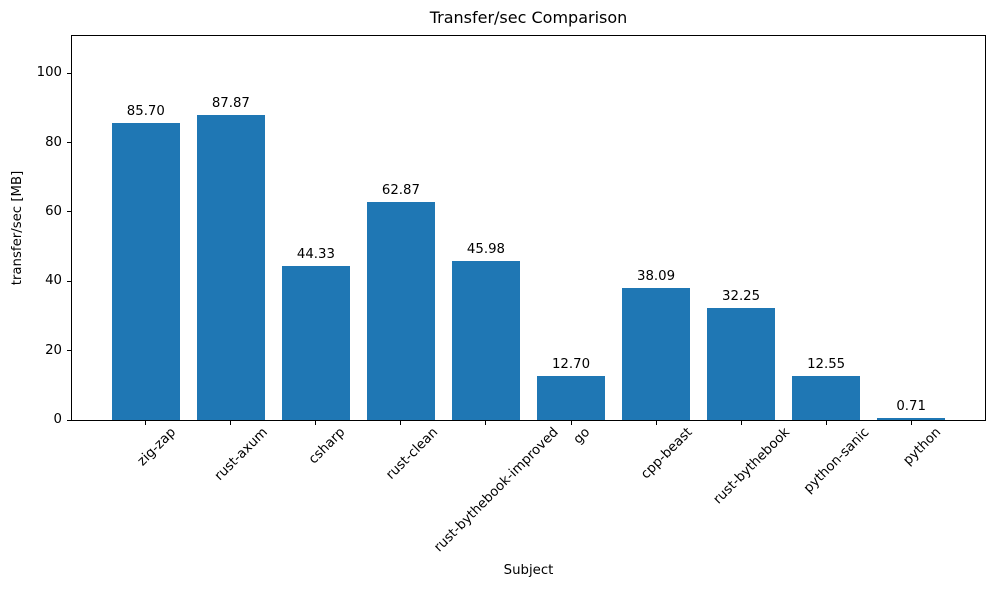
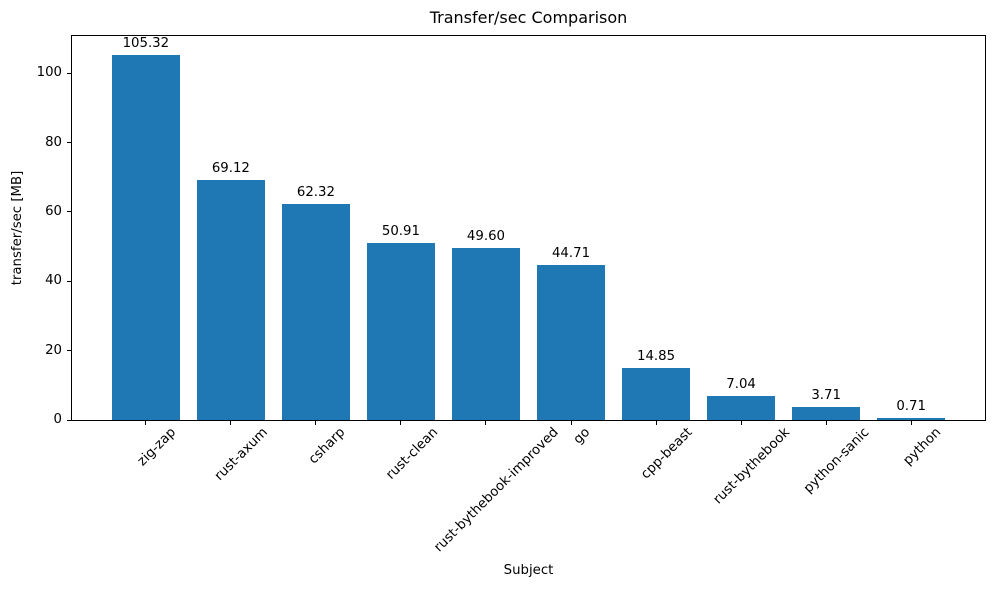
zig-zap: 85.70 -> 105.32
rust-axum: 87.87 -> 69.12
csharp: 44.33 -> 62.32
rust-clean: 62.87 -> 50.91
rust-bythebook-improved: 45.98 -> 49.60
go: 12.70 -> 44.71
cpp-beast: 38.09 -> 14.85
rust-bythebook: 32.25 -> 7.04
python-sanic: 12.55 -> 3.71
